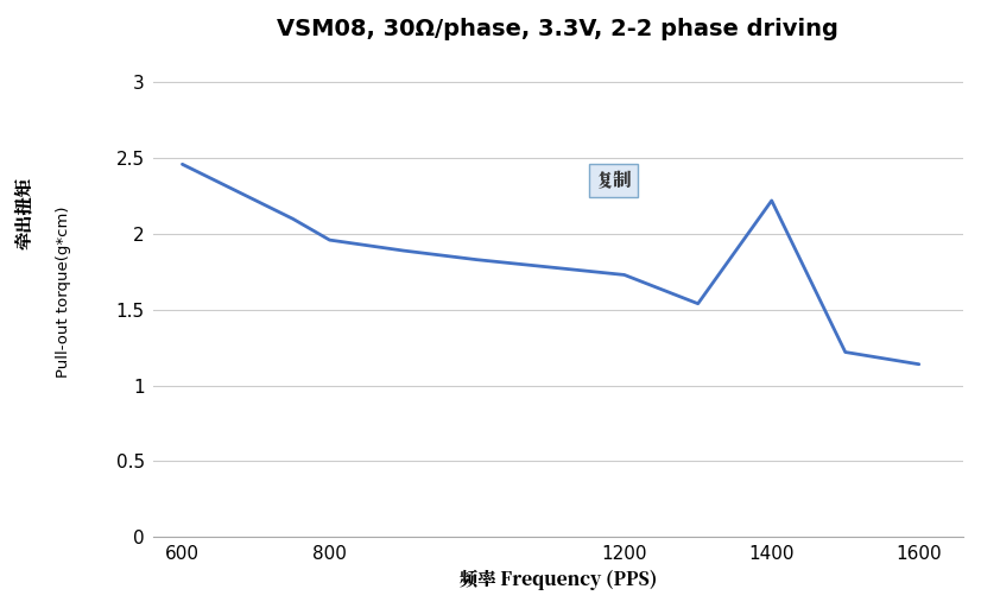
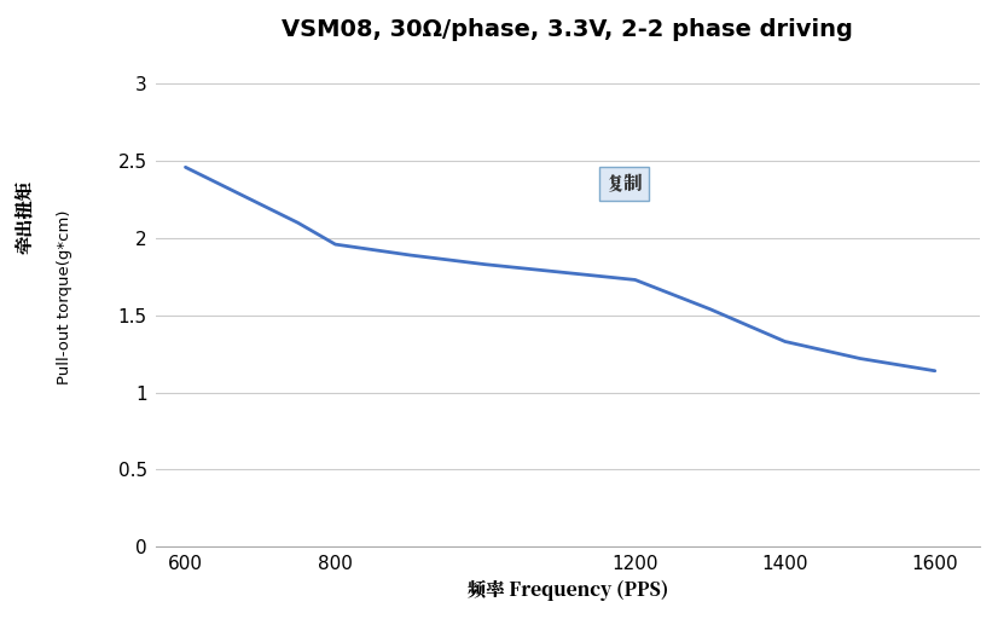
1400: 2.22 -> 1.33
